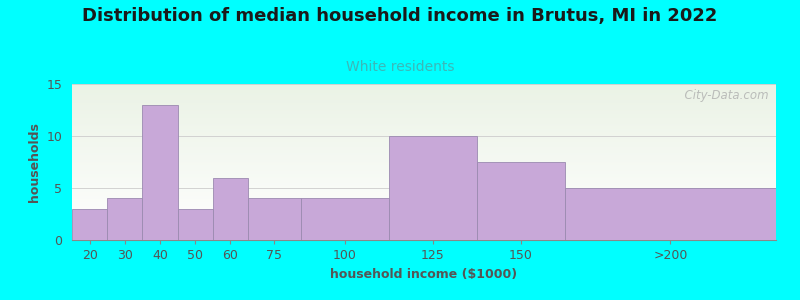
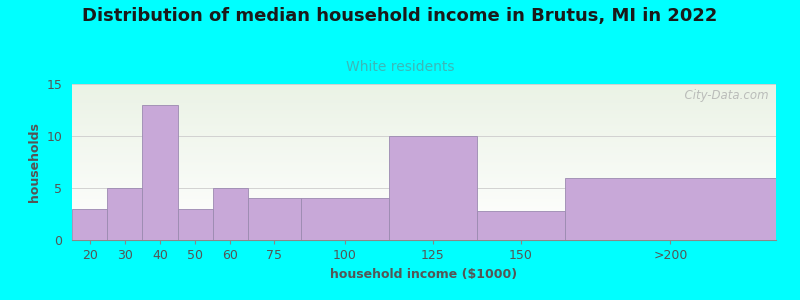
30: 4.0 -> 5.0
60: 6.0 -> 5.0
150: 7.5 -> 2.8
>200: 5.0 -> 6.0
